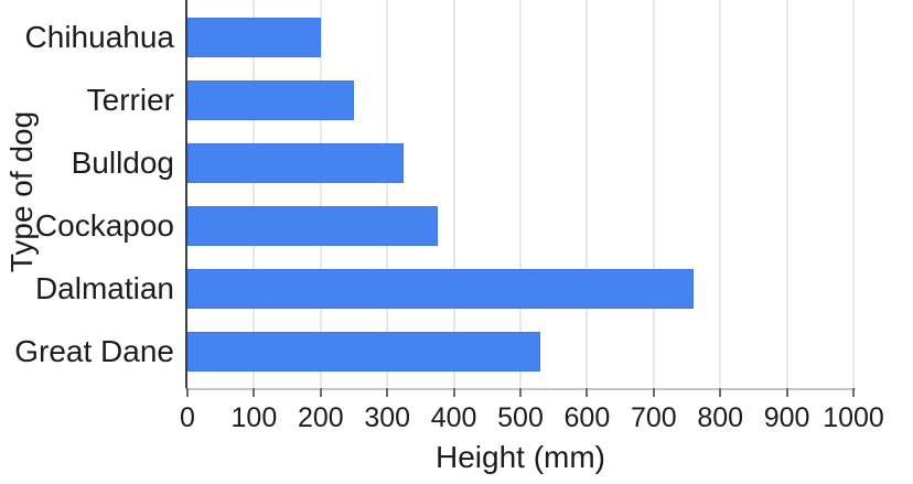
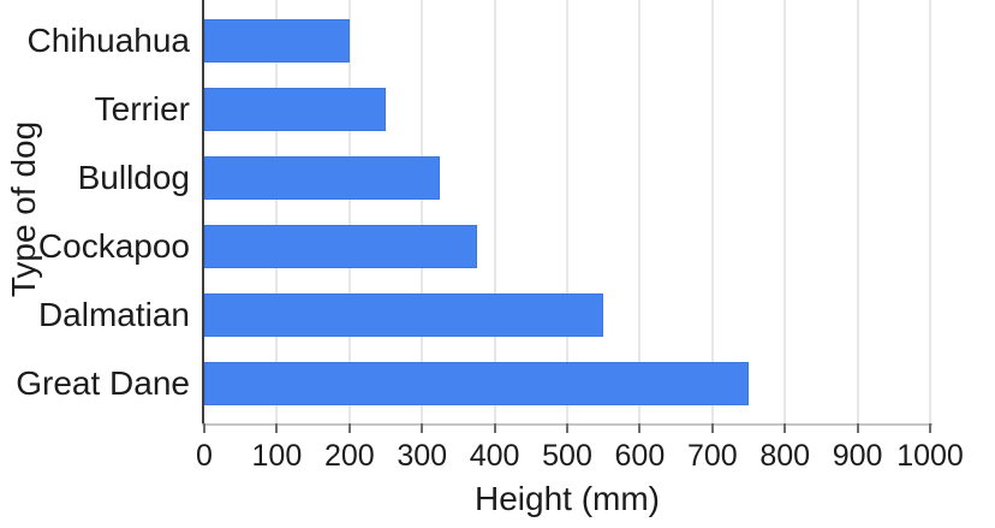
Dalmatian: 760 -> 550
Great Dane: 530 -> 750
